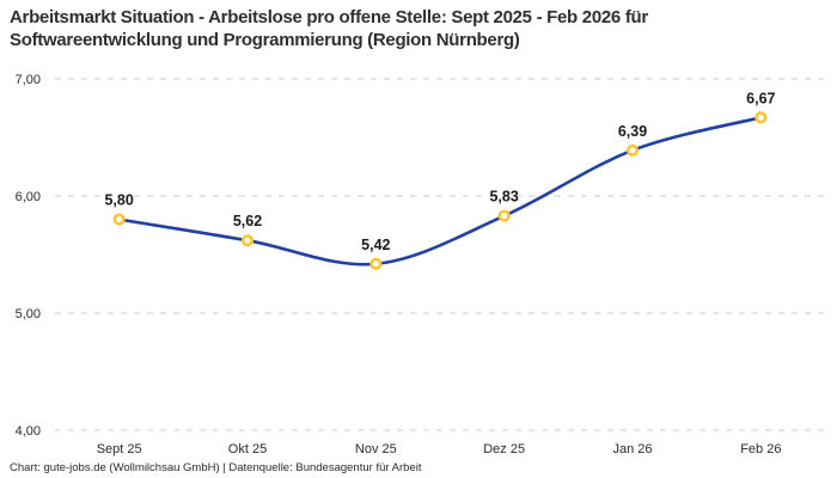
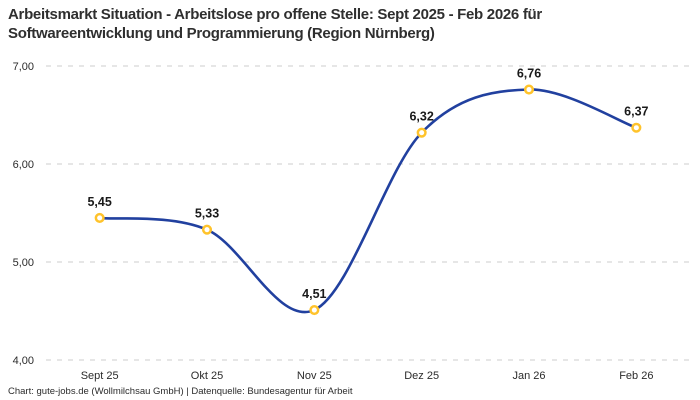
Sept 25: 5,80 -> 5,45
Okt 25: 5,62 -> 5,33
Nov 25: 5,42 -> 4,51
Dez 25: 5,83 -> 6,32
Jan 26: 6,39 -> 6,76
Feb 26: 6,67 -> 6,37
